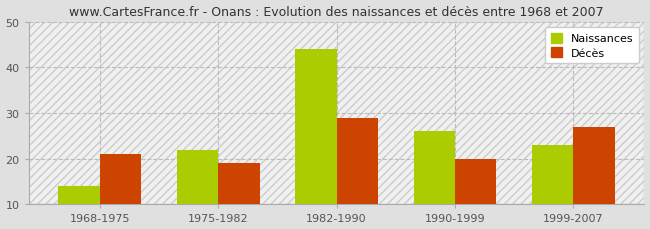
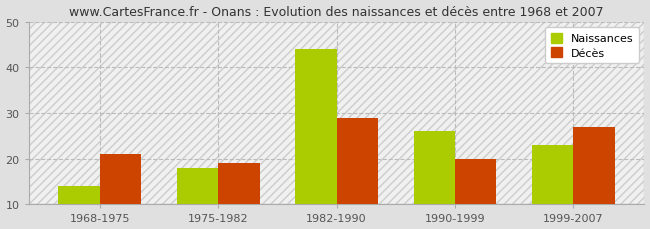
Naissances/1975-1982: 22 -> 18
